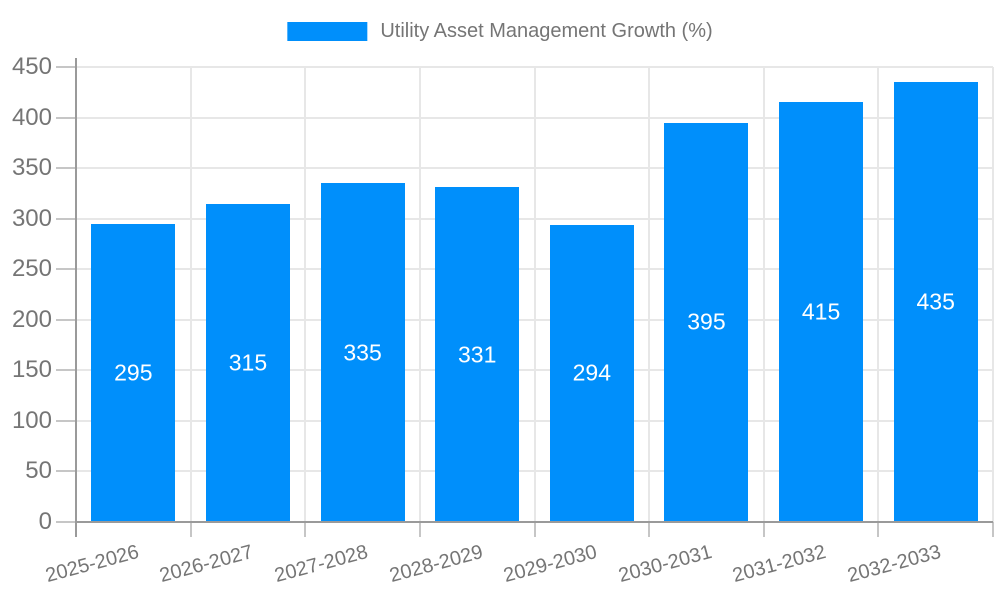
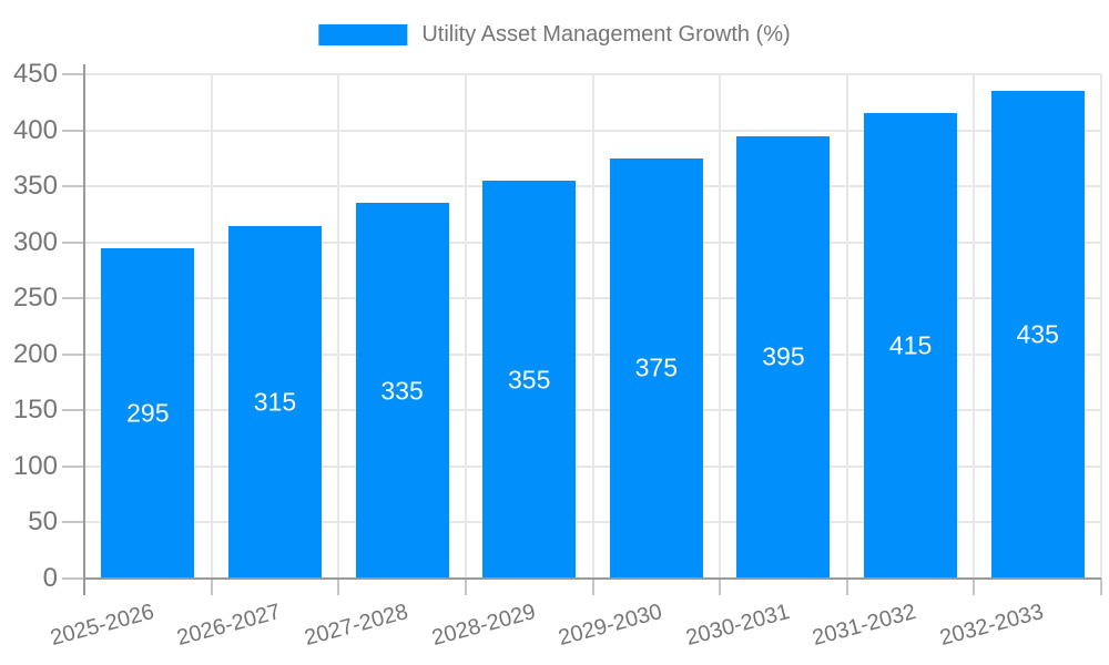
2028-2029: 331 -> 355
2029-2030: 294 -> 375
